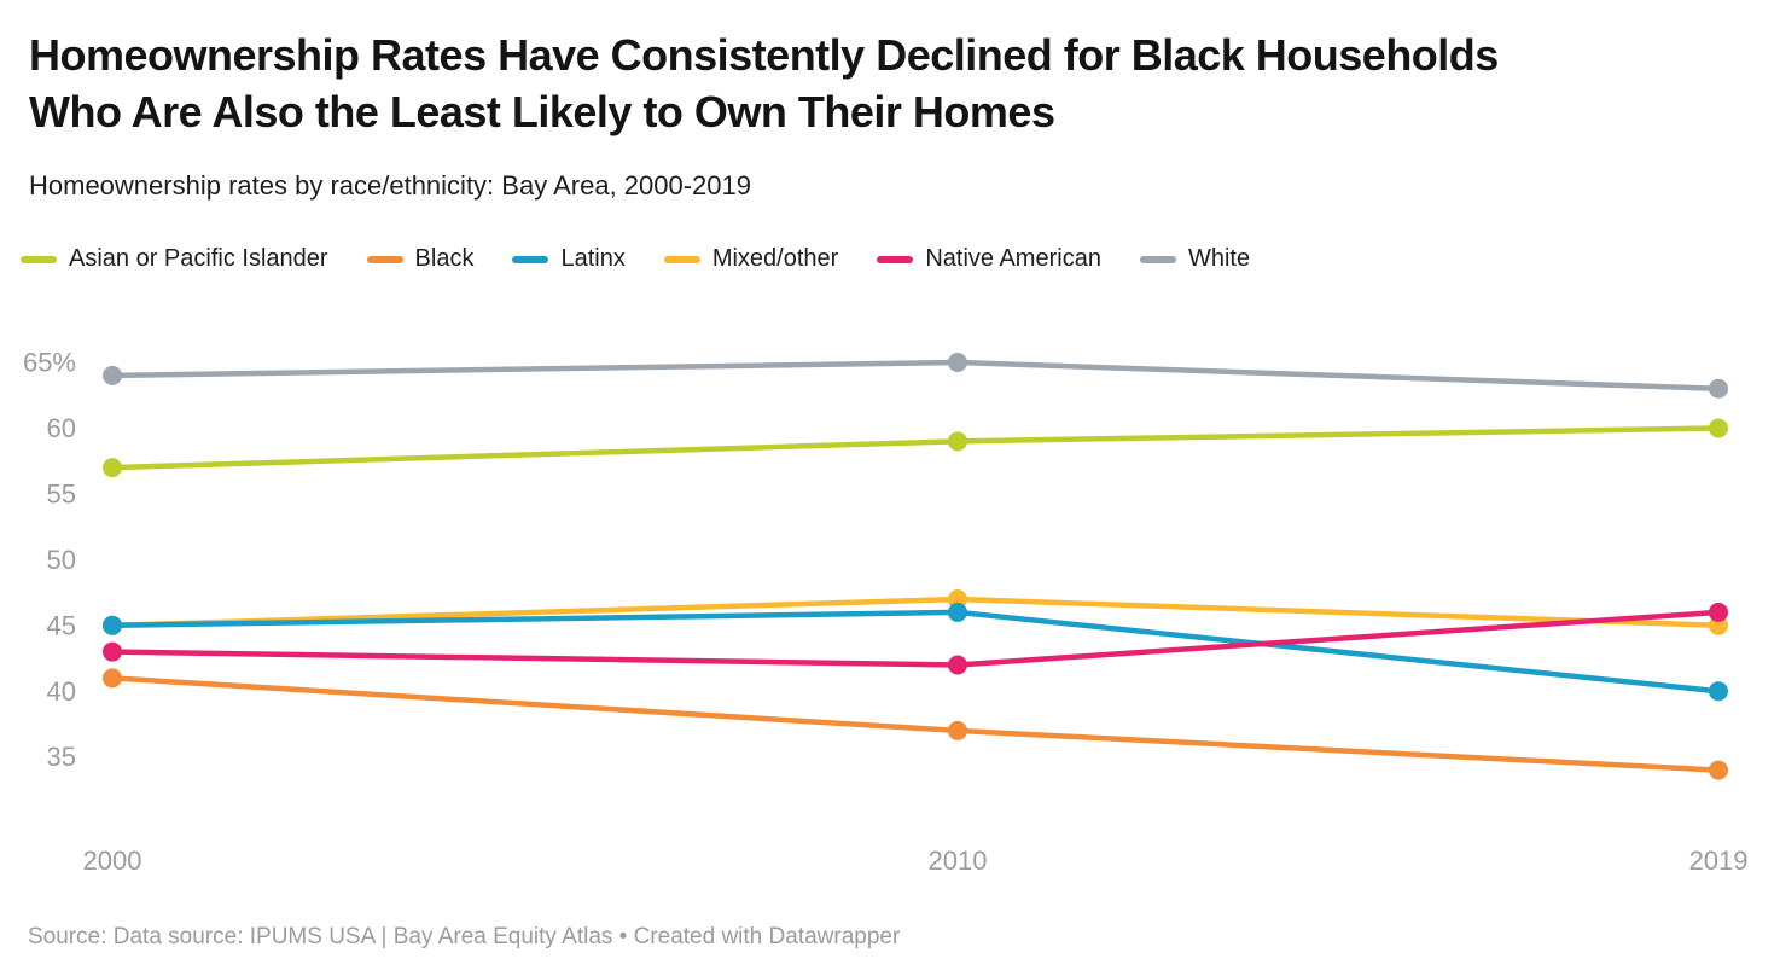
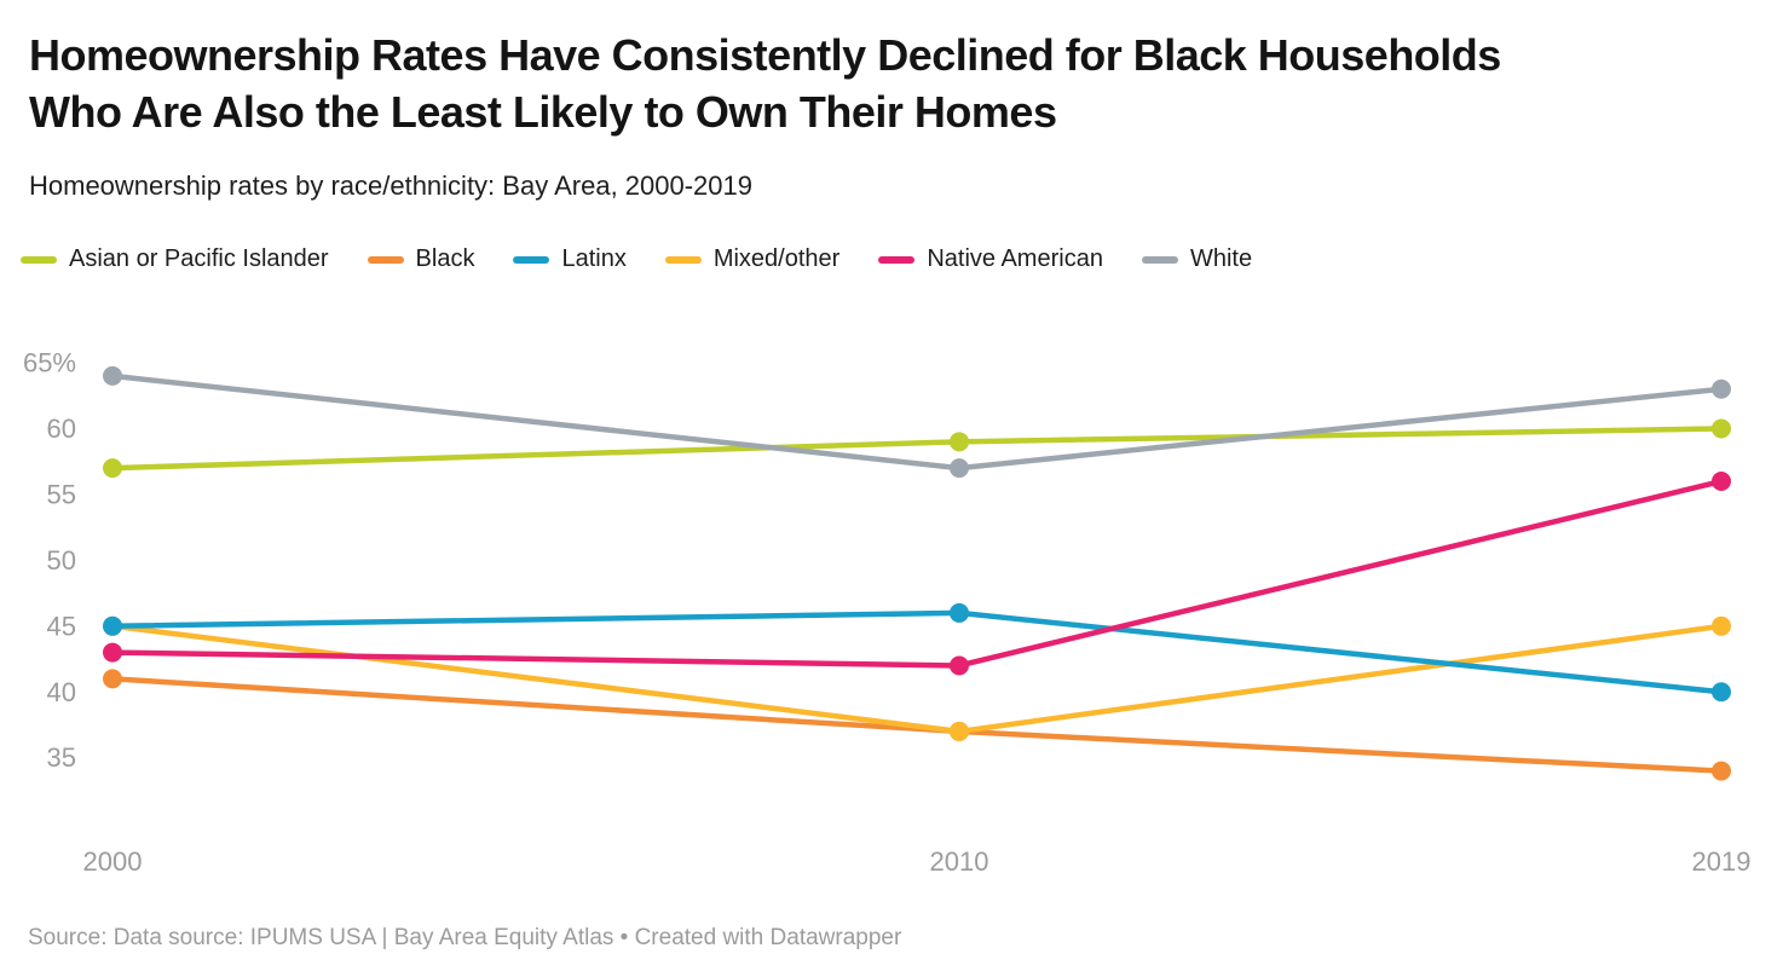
Mixed/other/2010: 47% -> 37%
White/2010: 65% -> 57%
Native American/2019: 46% -> 56%
